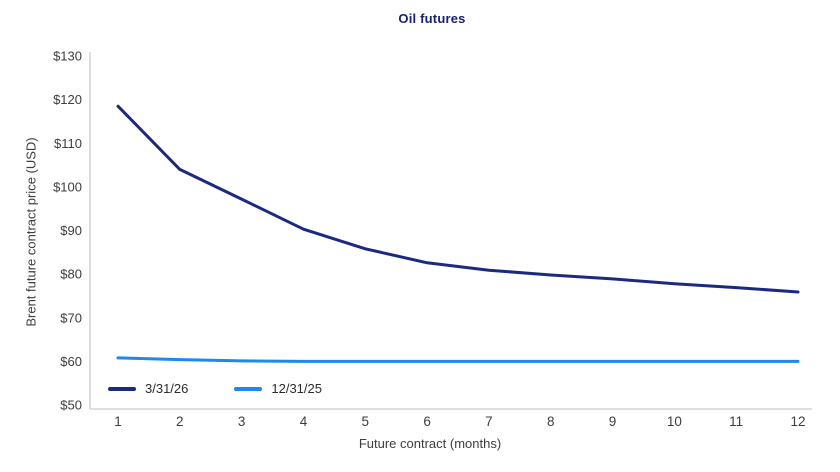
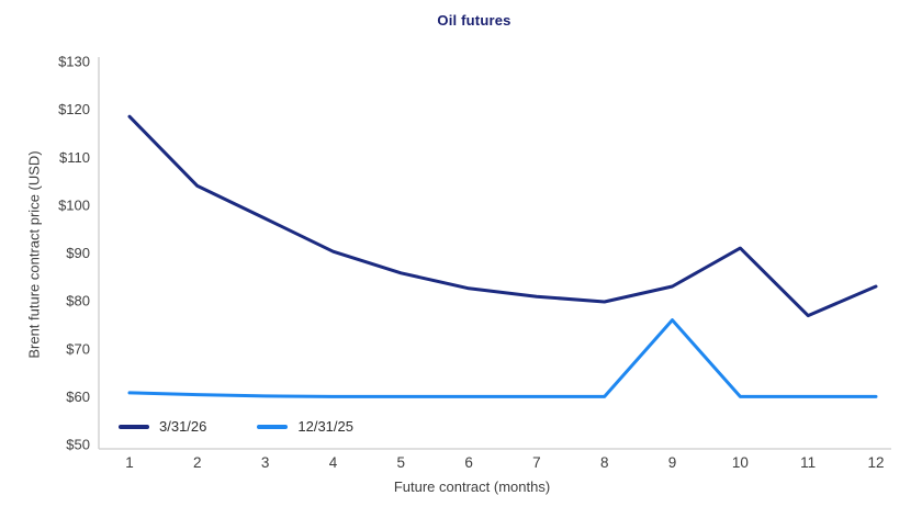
3/31/26/9: $79 -> $83
12/31/25/9: $60 -> $76
3/31/26/10: $78 -> $91
3/31/26/12: $76 -> $83
